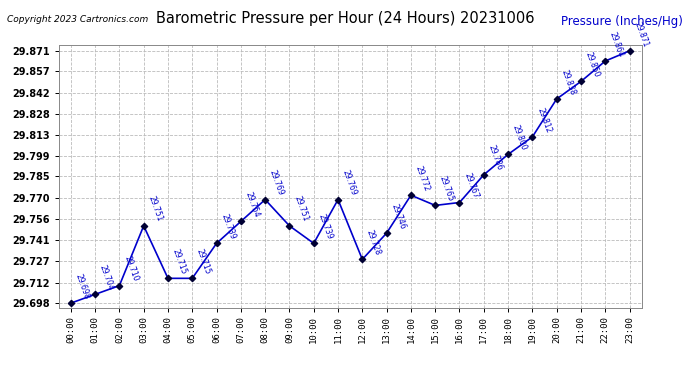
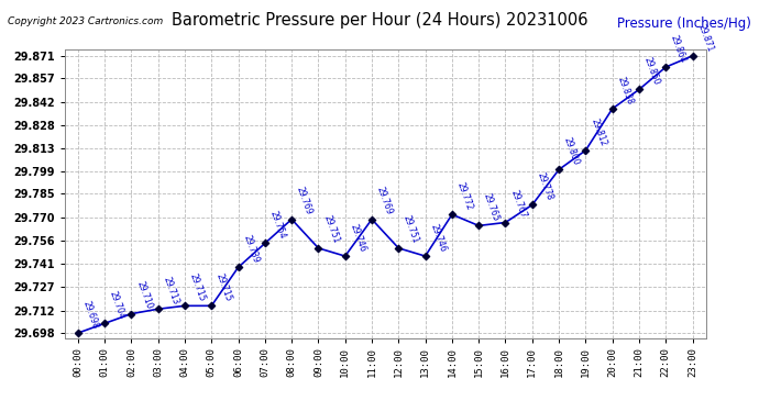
03:00: 29.751 -> 29.713
10:00: 29.739 -> 29.746
12:00: 29.728 -> 29.751
17:00: 29.786 -> 29.778
